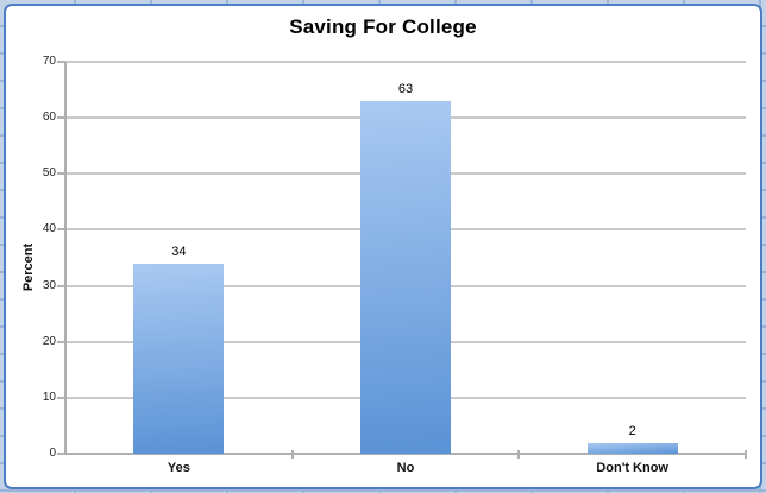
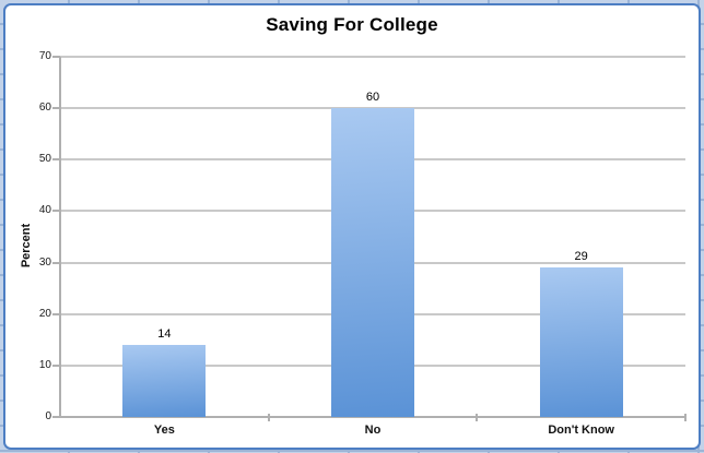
Yes: 34 -> 14
No: 63 -> 60
Don't Know: 2 -> 29
